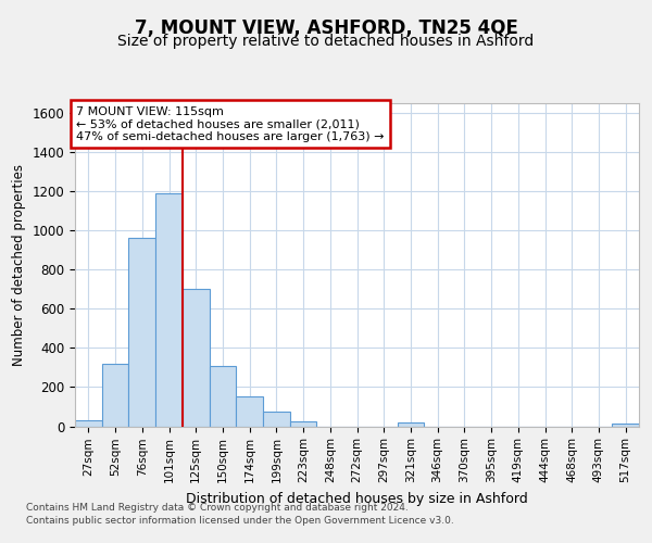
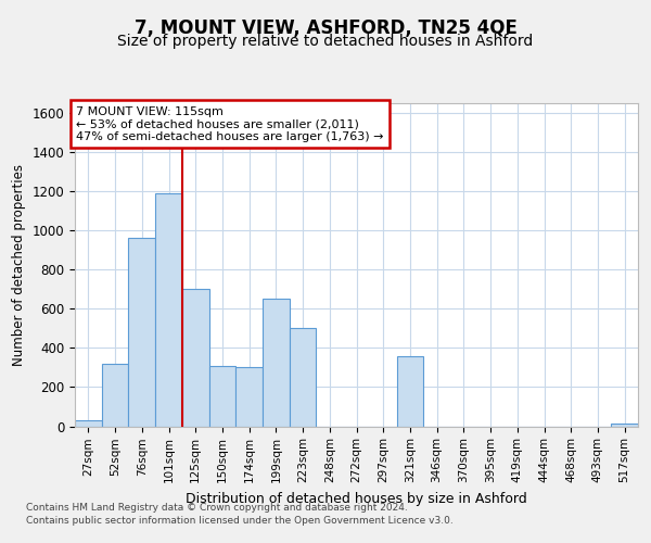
174sqm: 150 -> 300
199sqm: 80 -> 650
223sqm: 20 -> 500
321sqm: 20 -> 360
